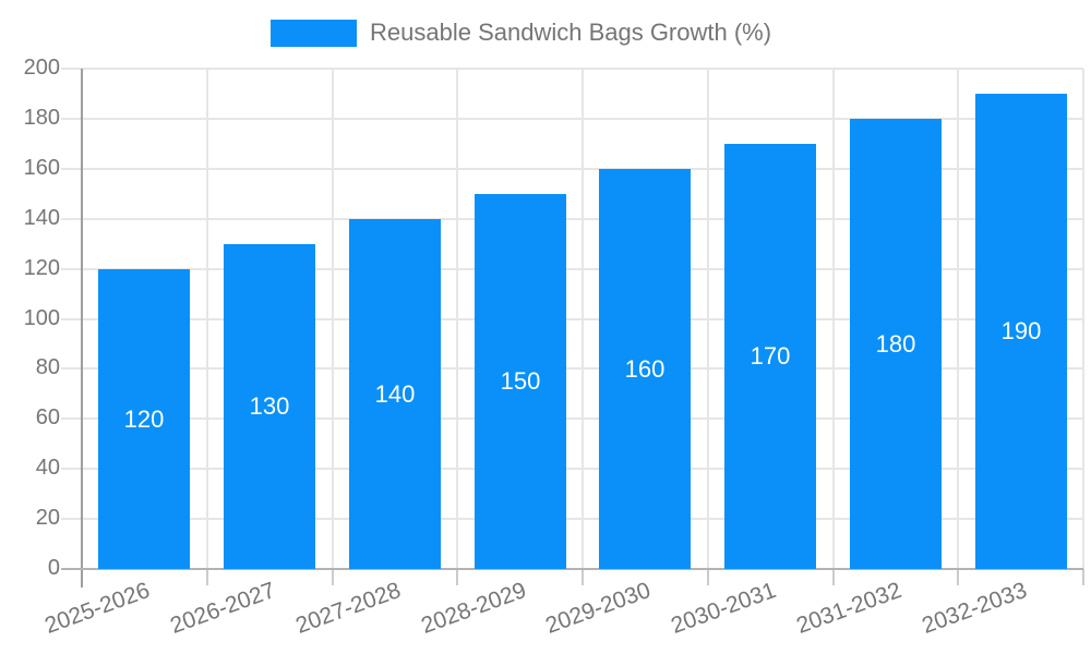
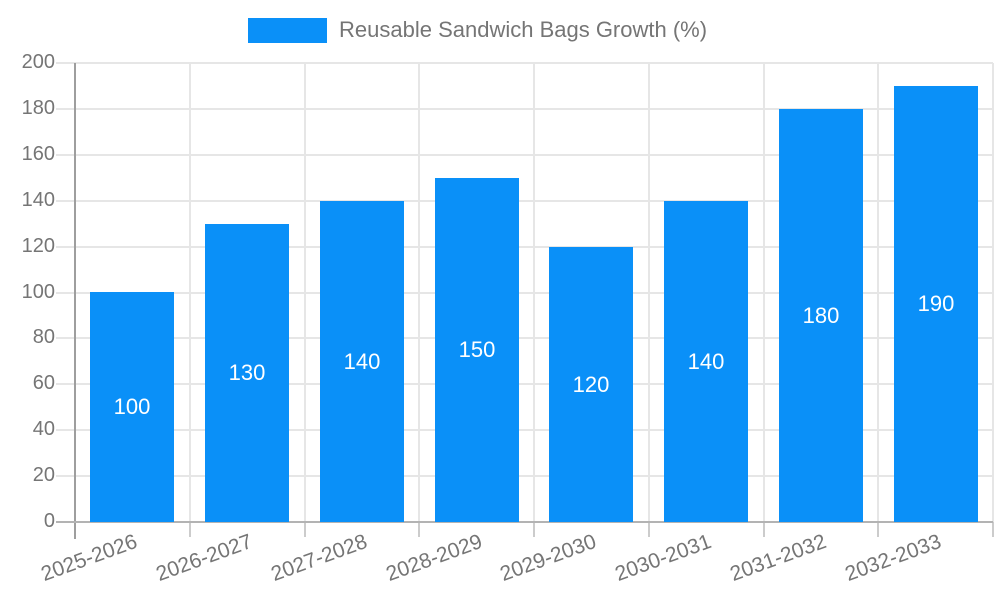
2025-2026: 120 -> 100
2029-2030: 160 -> 120
2030-2031: 170 -> 140
